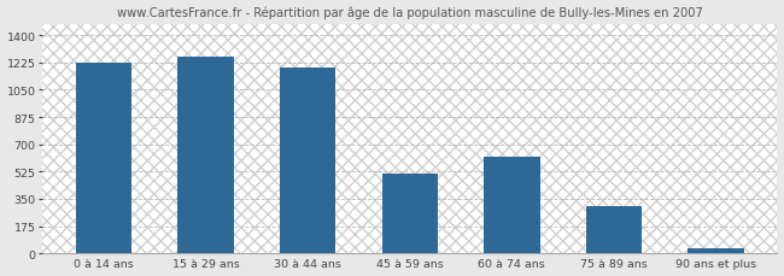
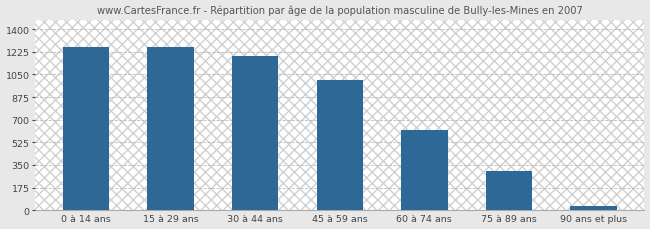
0 à 14 ans: 1220 -> 1260
45 à 59 ans: 510 -> 1010
